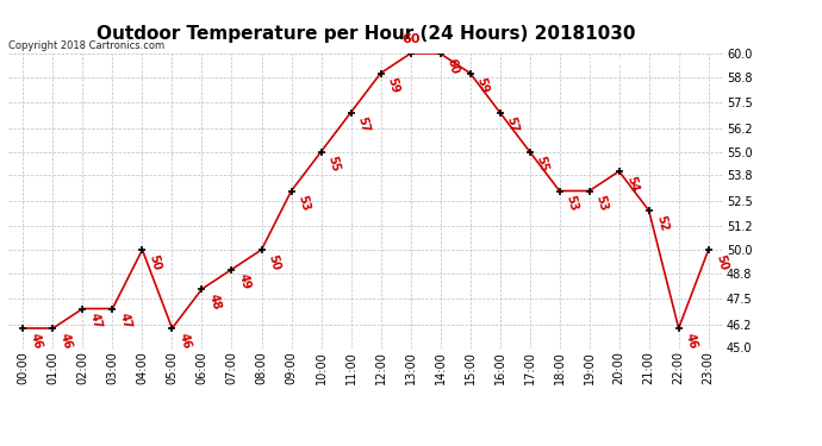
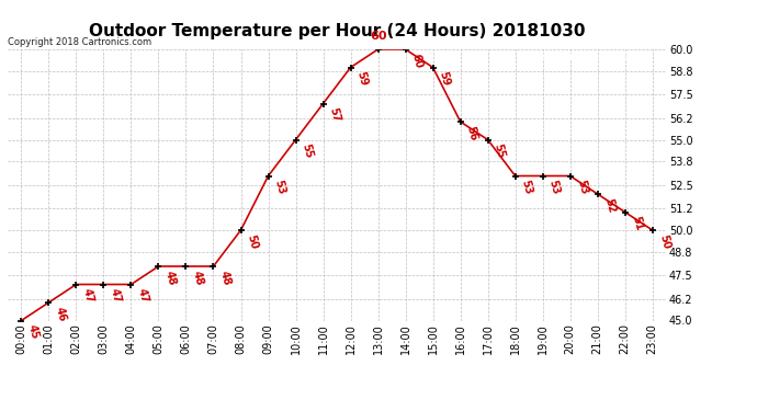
00:00: 46 -> 45
04:00: 50 -> 47
05:00: 46 -> 48
07:00: 49 -> 48
16:00: 57 -> 56
20:00: 54 -> 53
22:00: 46 -> 51
